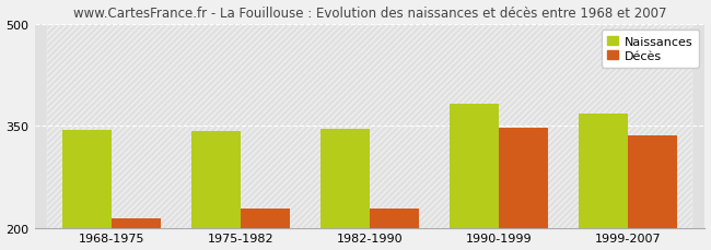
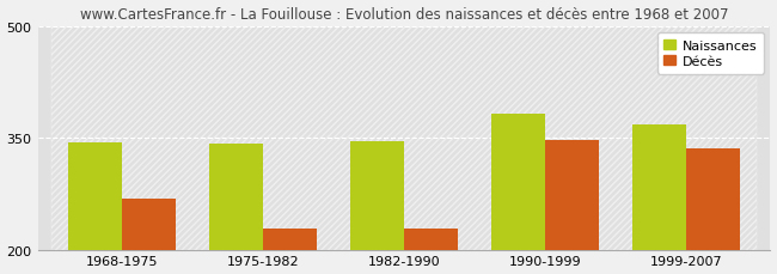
Décès/1968-1975: 213 -> 268
